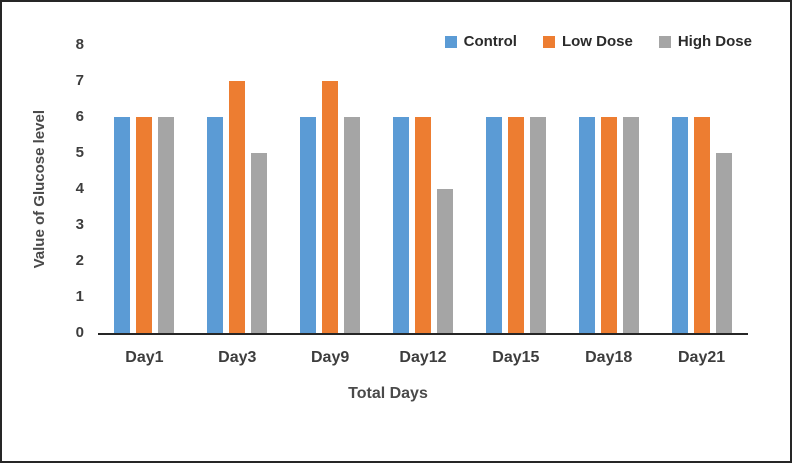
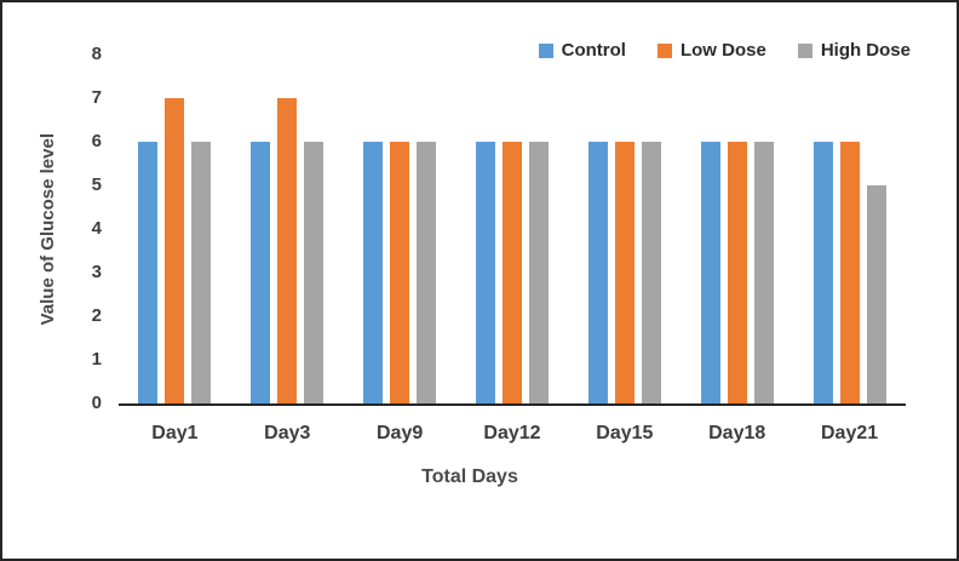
Low Dose/Day1: 6 -> 7
Control/Day3: 5 -> 7
High Dose/Day3: 5 -> 6
Low Dose/Day9: 7 -> 6
High Dose/Day12: 4 -> 6
